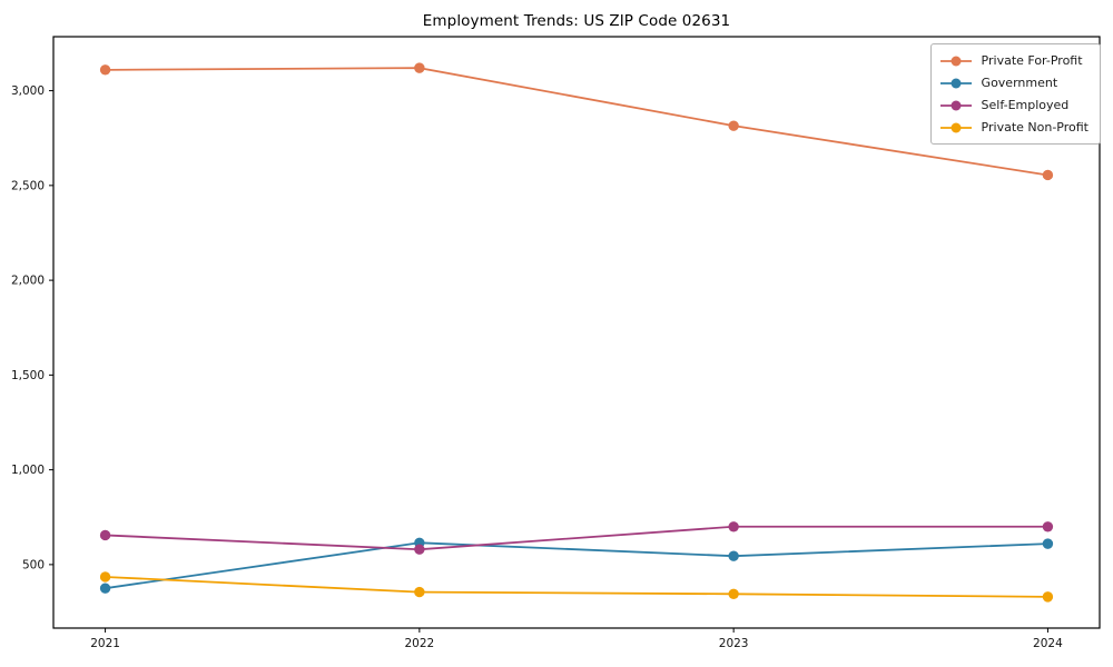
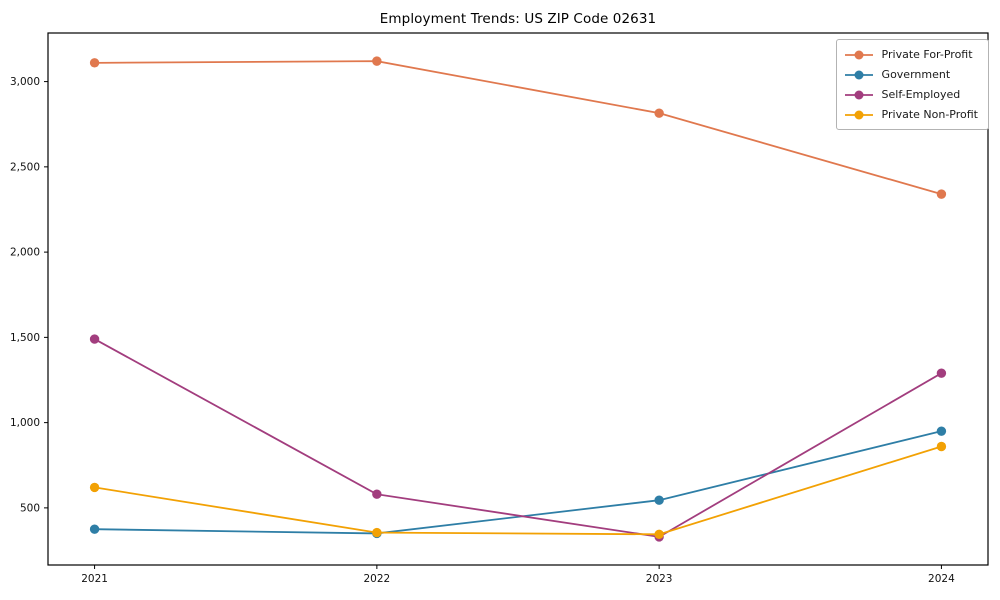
Self-Employed/2021: 660 -> 1490
Private Non-Profit/2021: 440 -> 620
Government/2022: 620 -> 350
Self-Employed/2023: 700 -> 330
Private For-Profit/2024: 2560 -> 2340
Government/2024: 610 -> 950
Self-Employed/2024: 700 -> 1290
Private Non-Profit/2024: 330 -> 860
